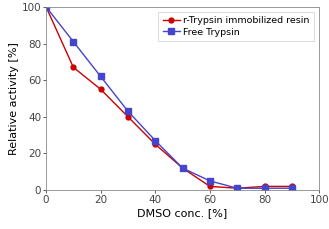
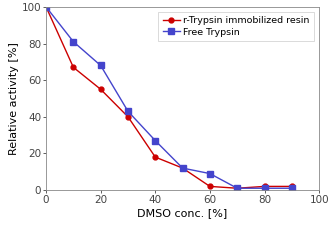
Free Trypsin/20: 62 -> 68
r-Trypsin immobilized resin/40: 25 -> 18
Free Trypsin/60: 5 -> 9
